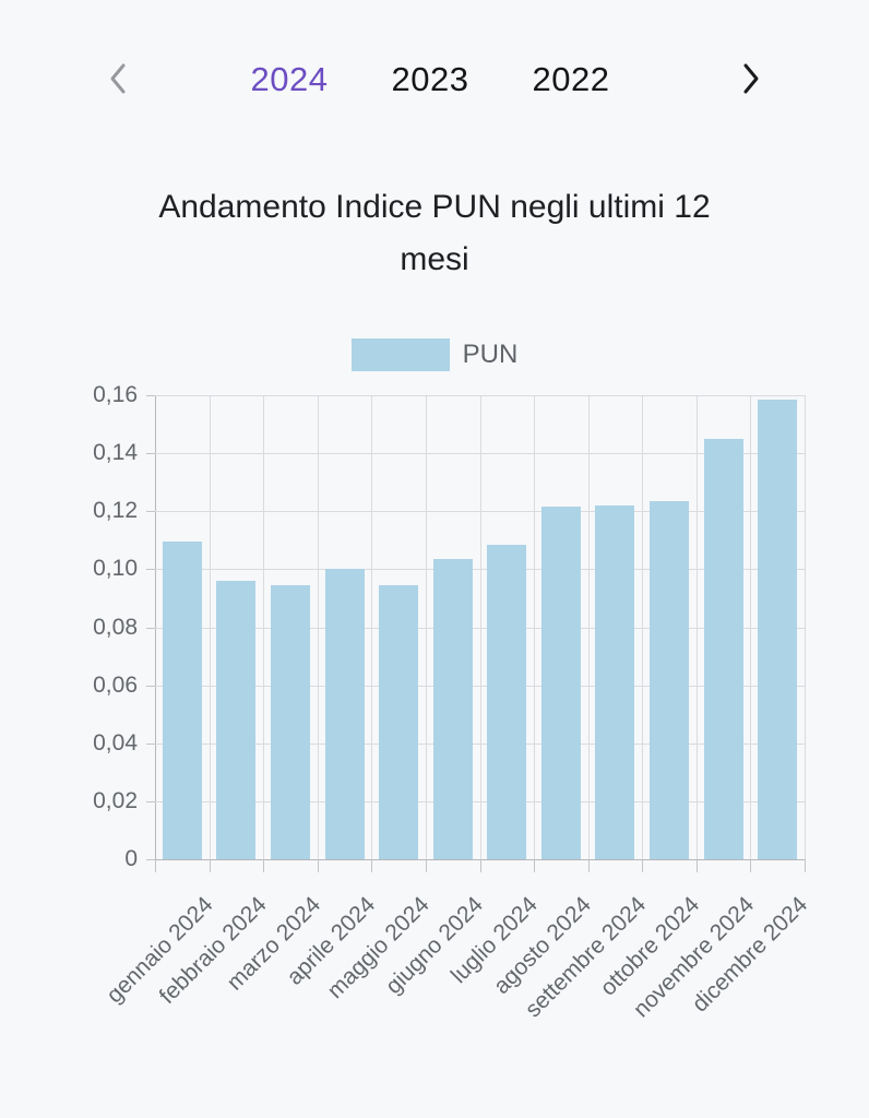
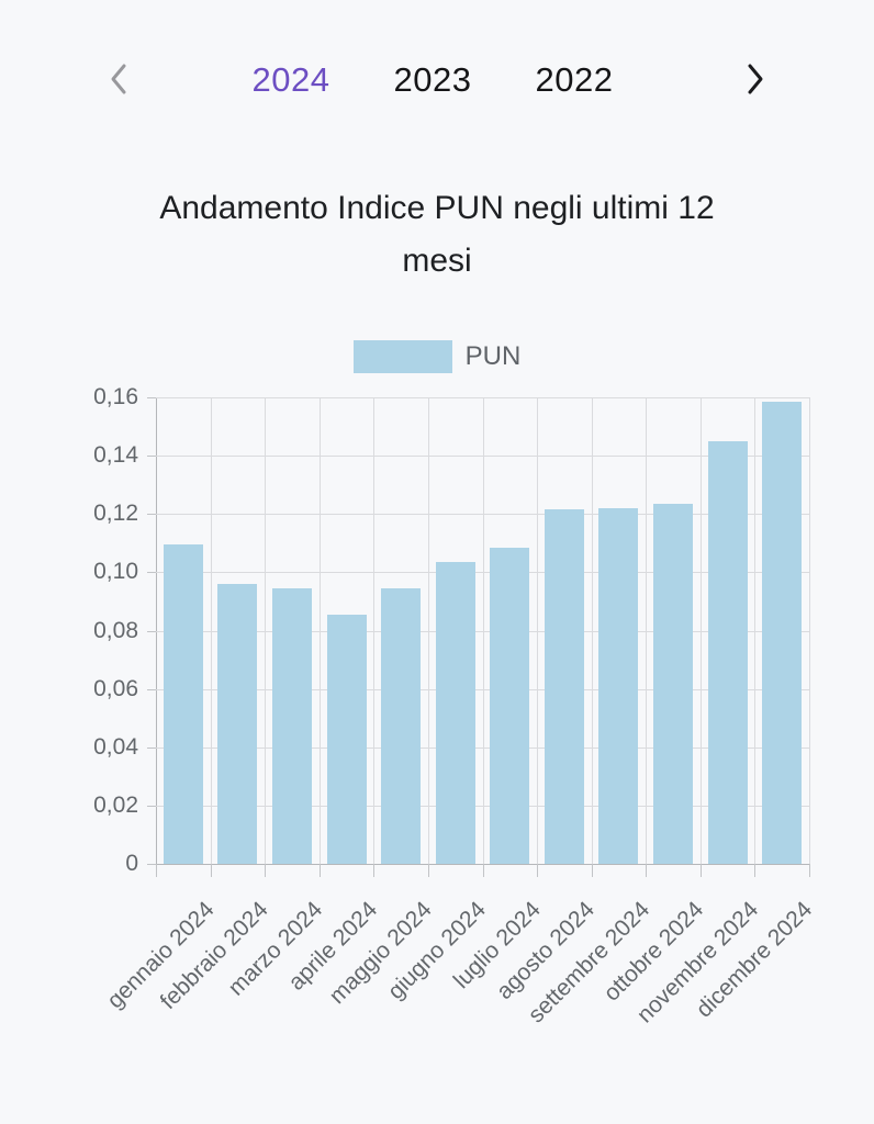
aprile 2024: 0,10 -> 0,09
